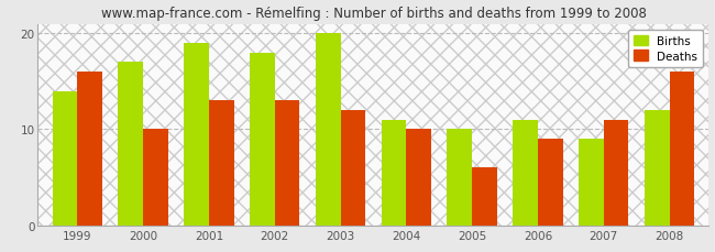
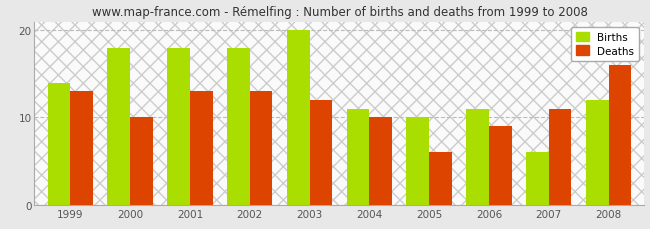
Deaths/1999: 16 -> 13
Births/2000: 17 -> 18
Births/2001: 19 -> 18
Births/2007: 9 -> 6
